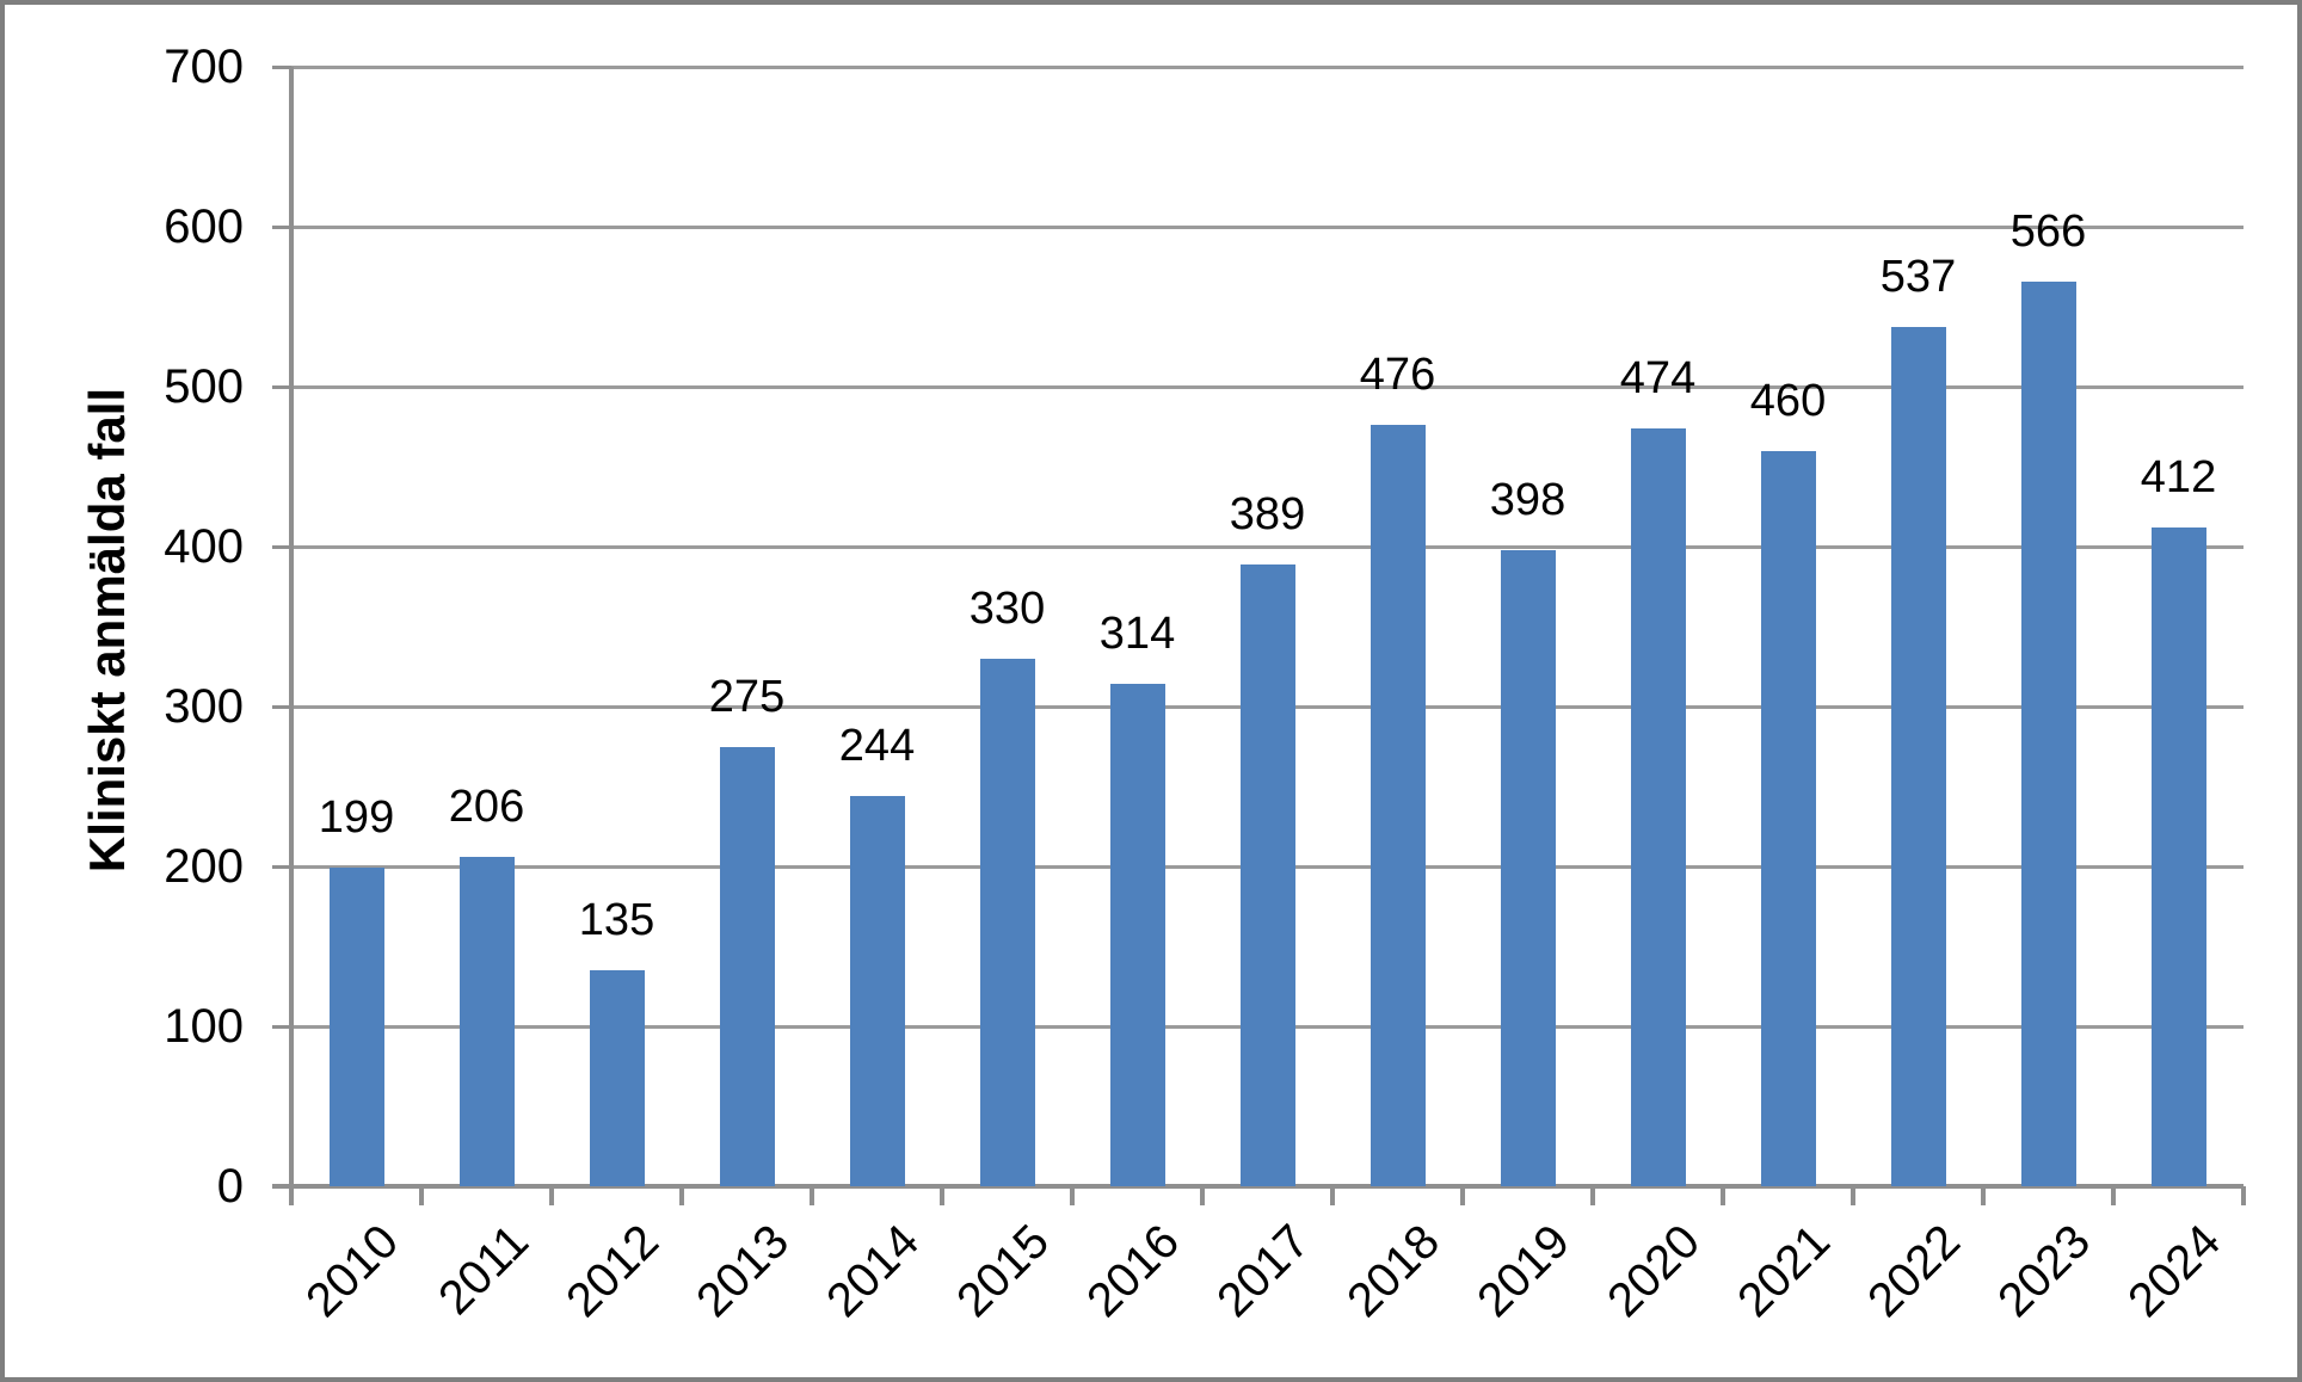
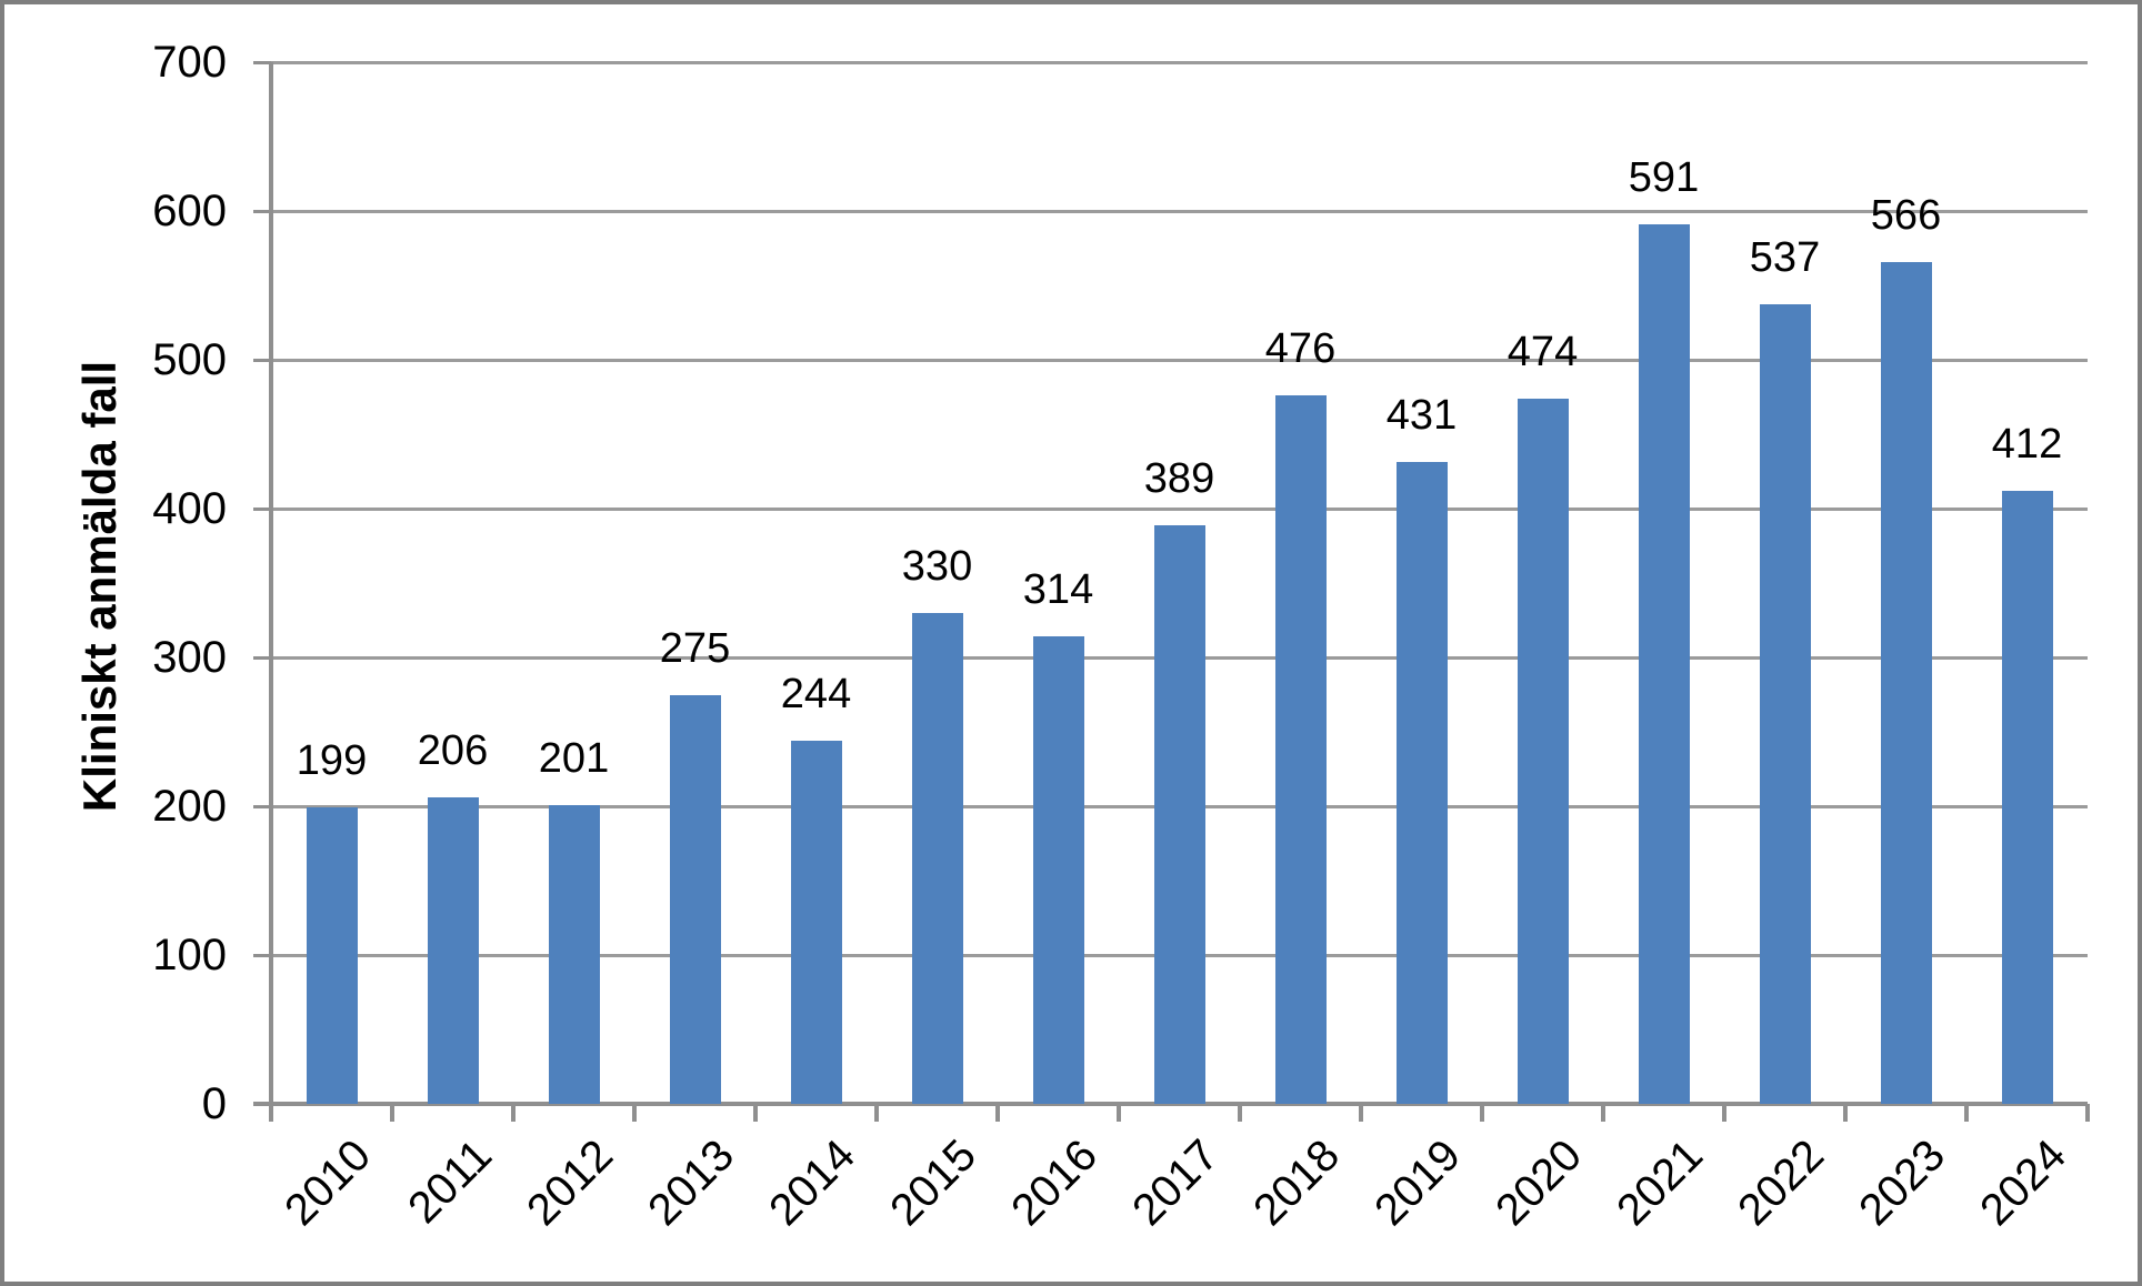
2012: 135 -> 201
2019: 398 -> 431
2021: 460 -> 591
